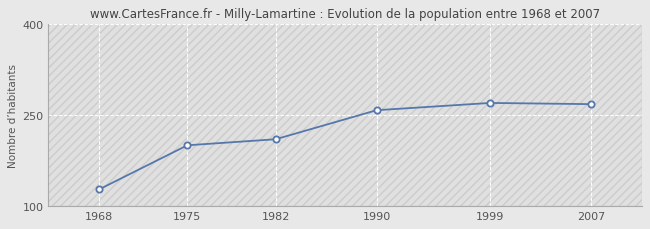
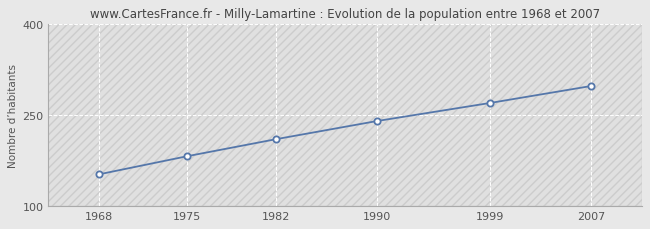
1968: 127 -> 152
1975: 200 -> 182
1990: 258 -> 240
2007: 268 -> 298
